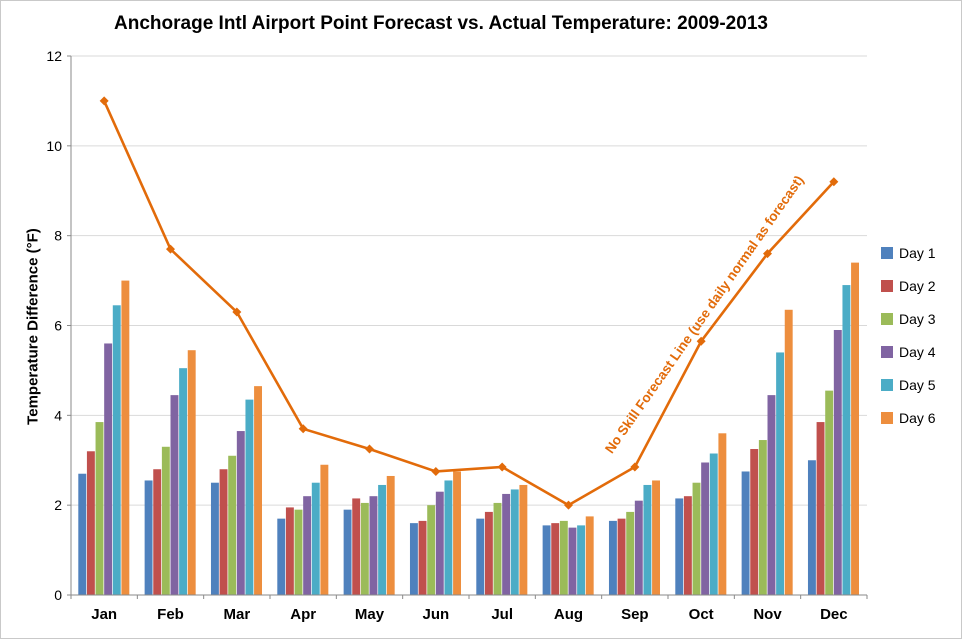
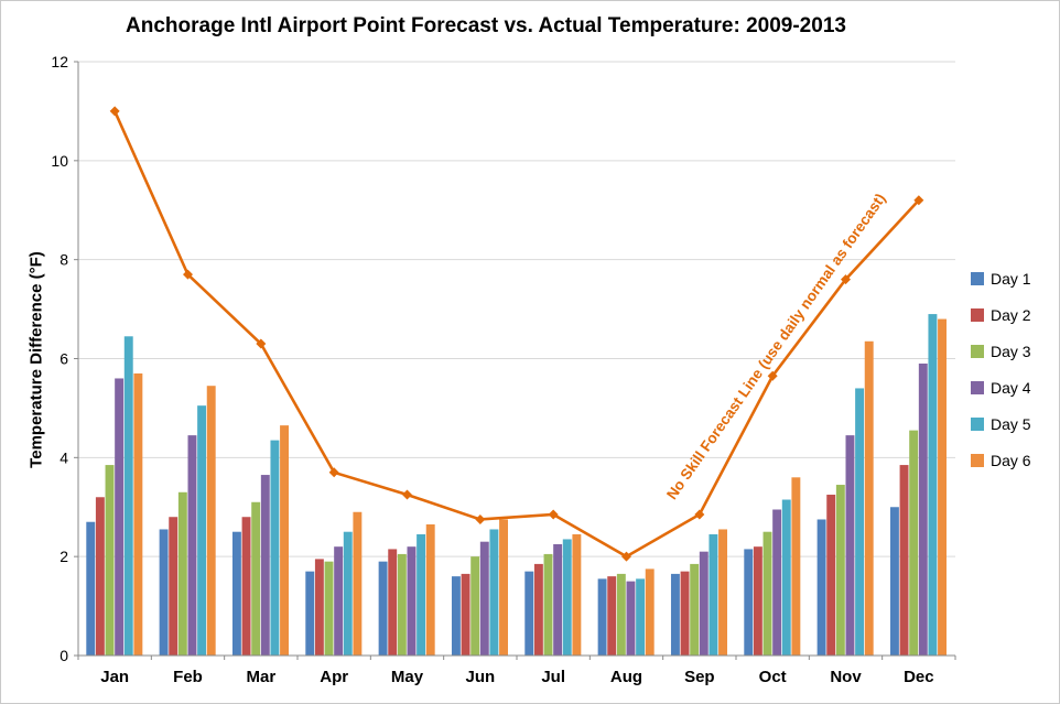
Day 6/Jan: 7.0 -> 5.7
Day 6/Dec: 7.4 -> 6.8
